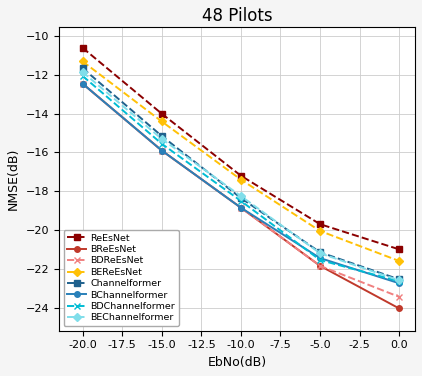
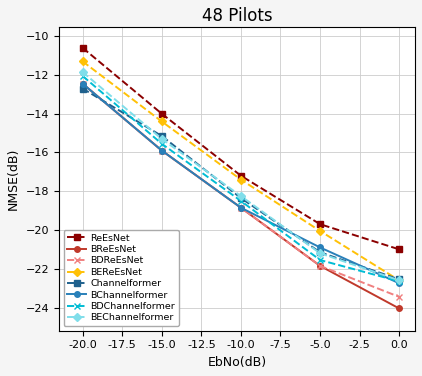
Channelformer/-20.0: -11.7 -> -12.7
BChannelformer/-5.0: -21.4 -> -20.9
BEReEsNet/0.0: -21.6 -> -22.6
